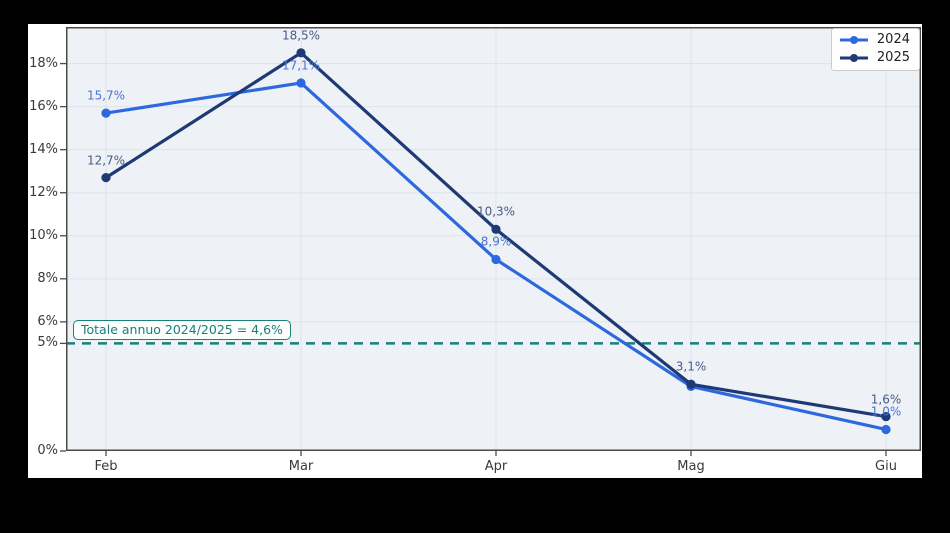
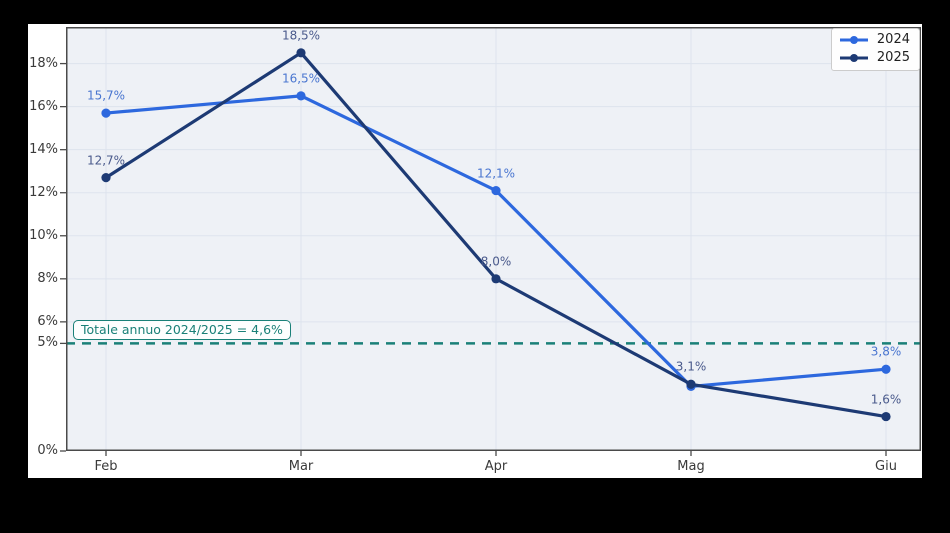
2024/Mar: 17,1% -> 16,5%
2024/Apr: 8,9% -> 12,1%
2025/Apr: 10,3% -> 8,0%
2024/Giu: 1,0% -> 3,8%
